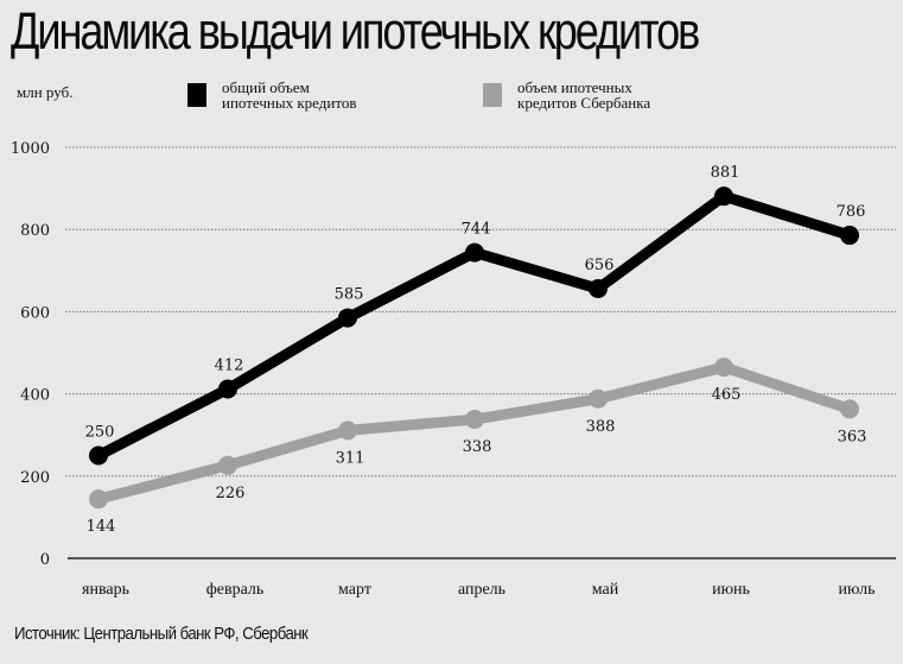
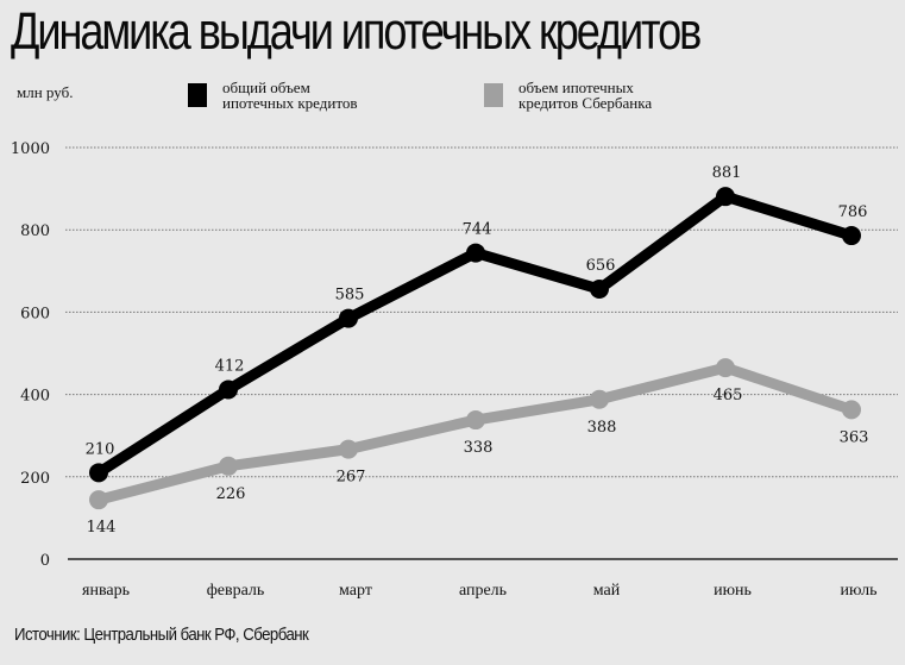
общий объем ипотечных кредитов/январь: 250 -> 210
объем ипотечных кредитов Сбербанка/март: 311 -> 267
